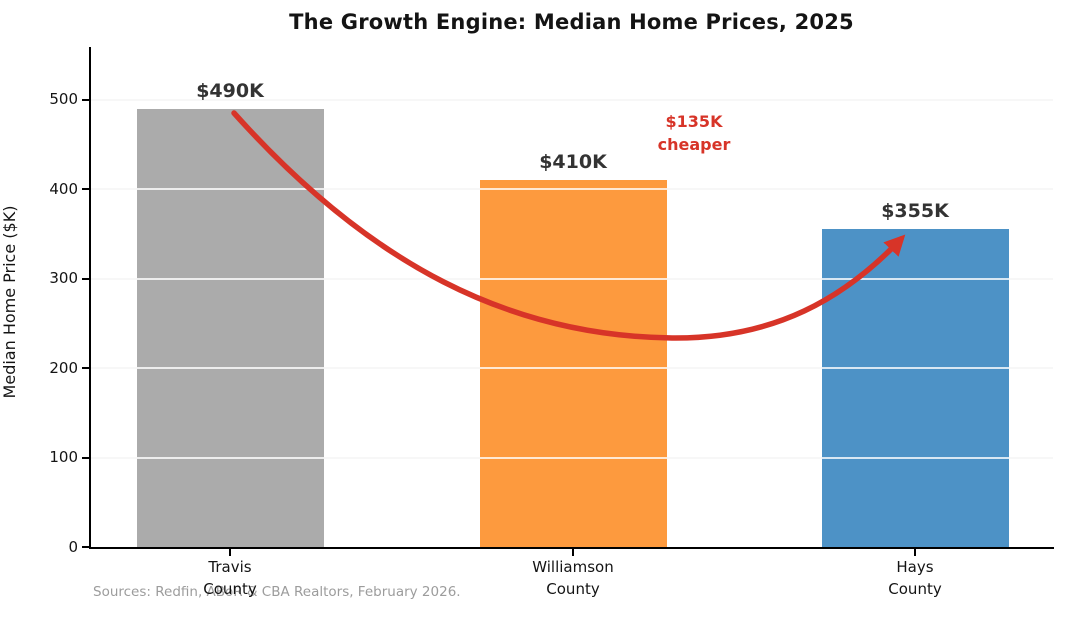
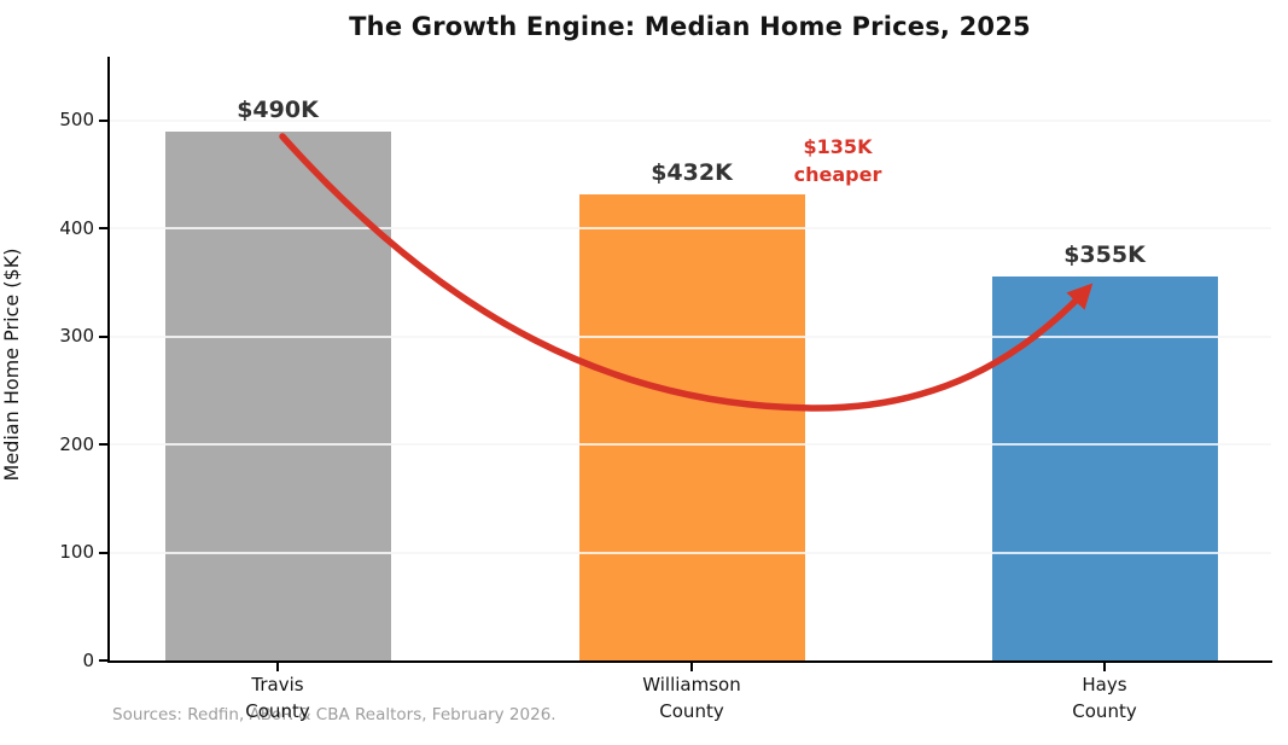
Williamson County: $410K -> $432K
